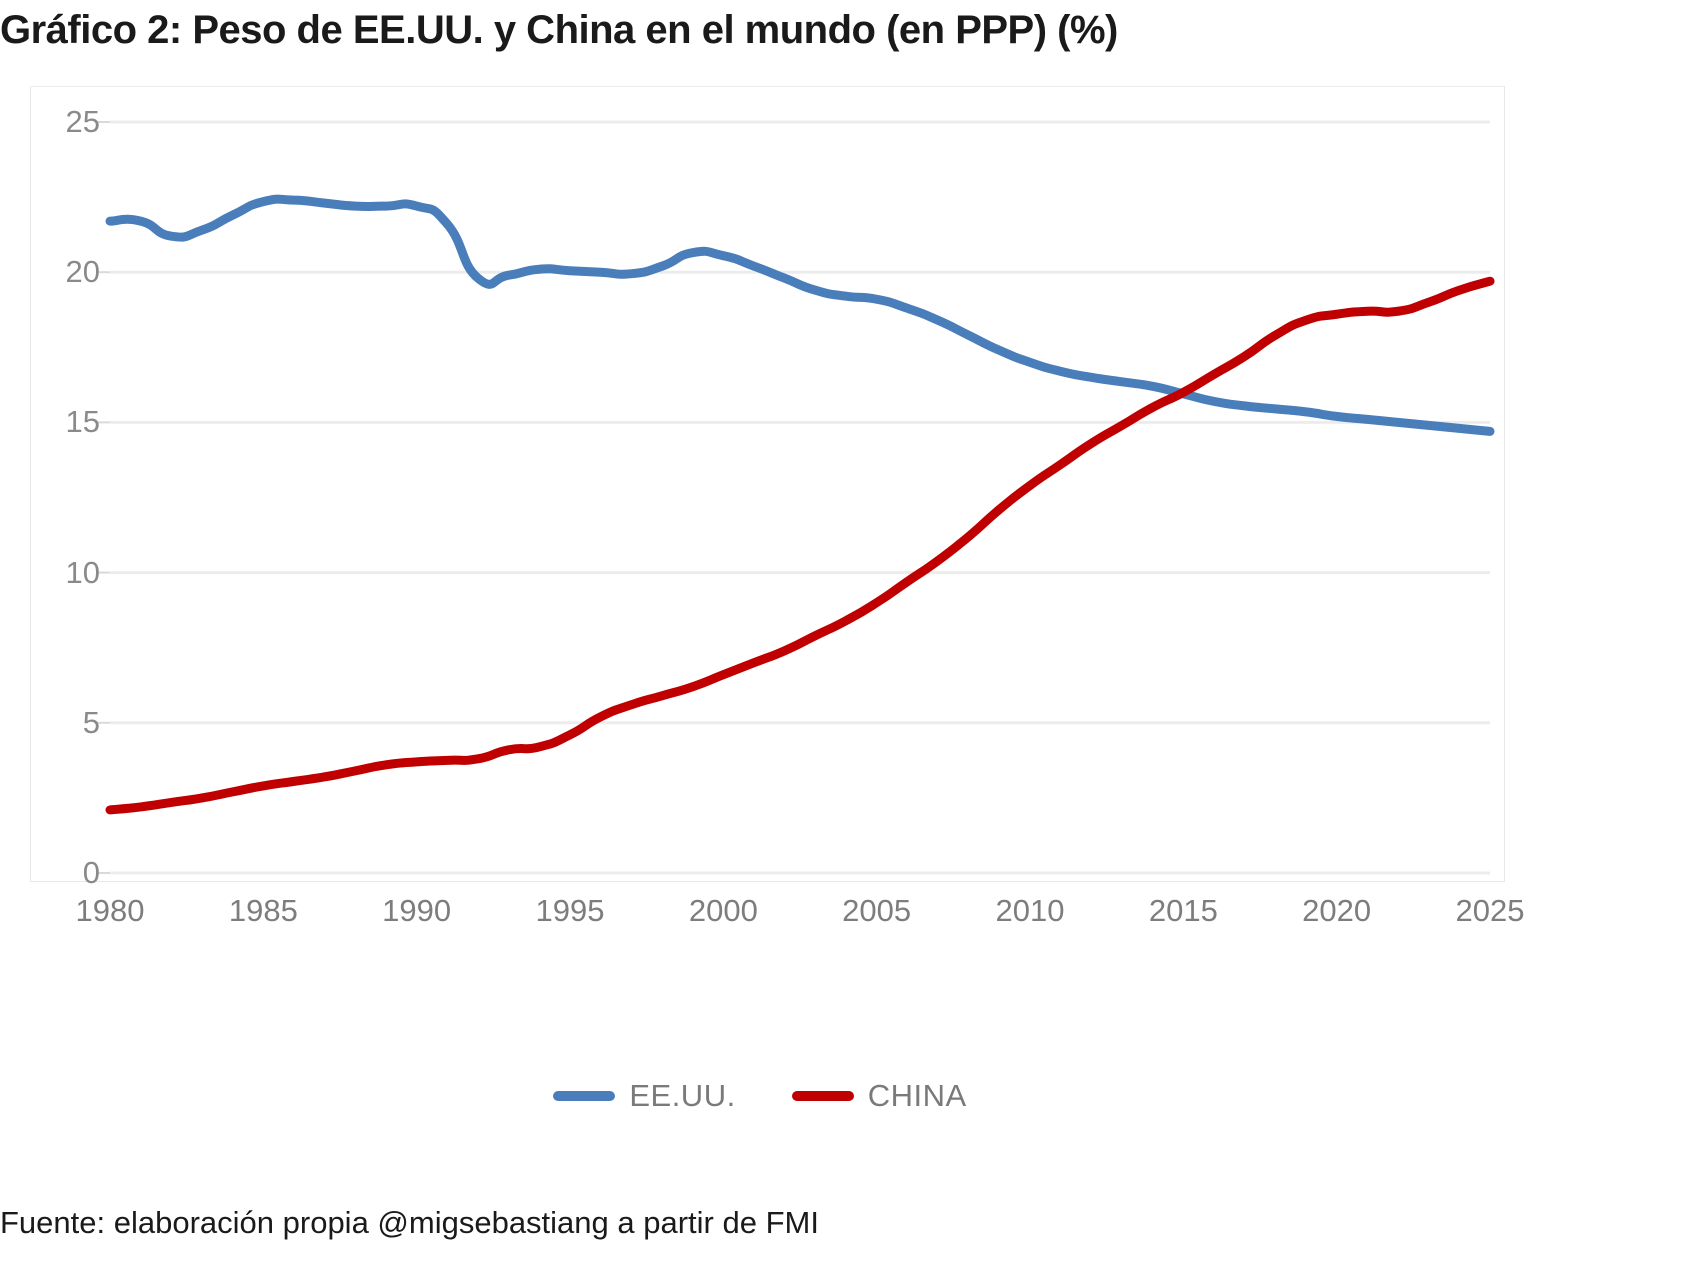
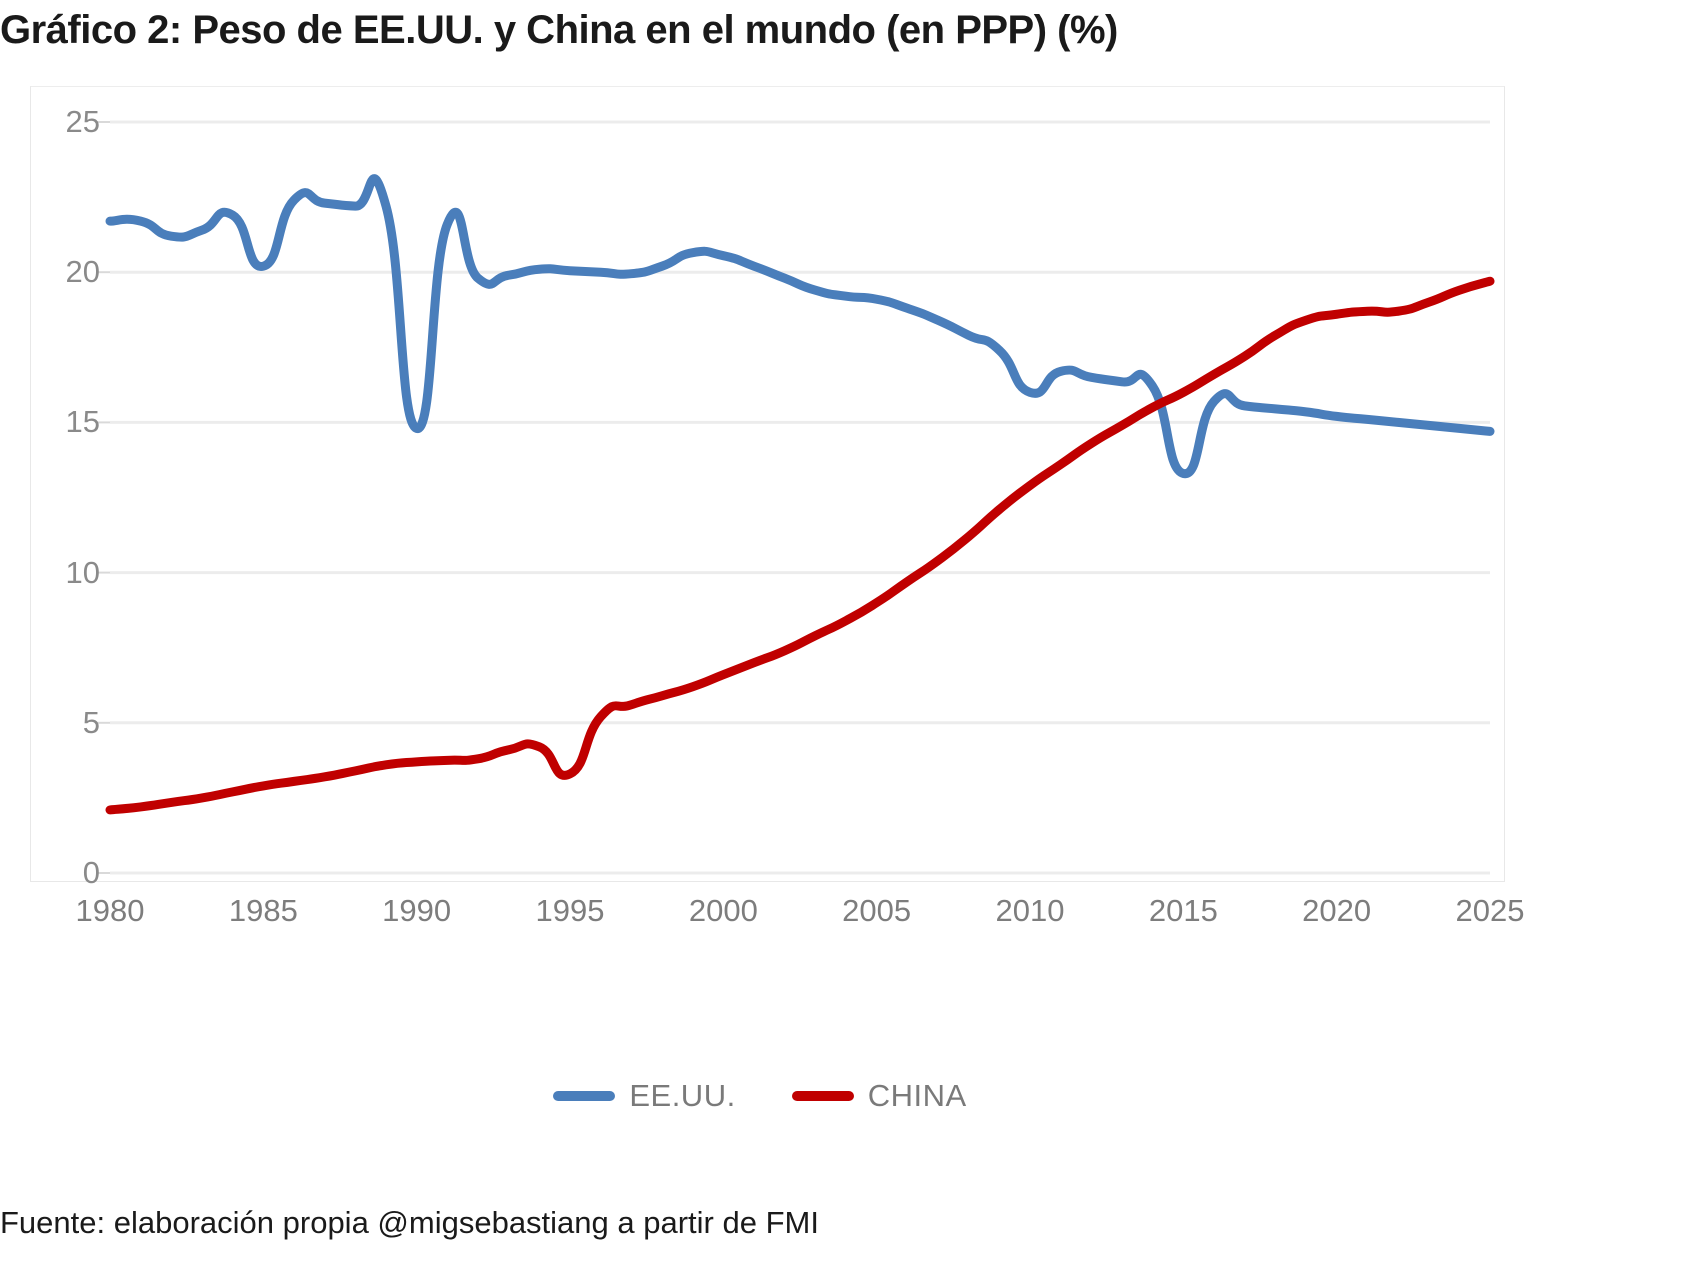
EE.UU./1985: 22.4 -> 20.2
EE.UU./1990: 22.2 -> 14.8
CHINA/1995: 4.6 -> 3.3
EE.UU./2010: 17.0 -> 16.0
EE.UU./2015: 15.9 -> 13.3
